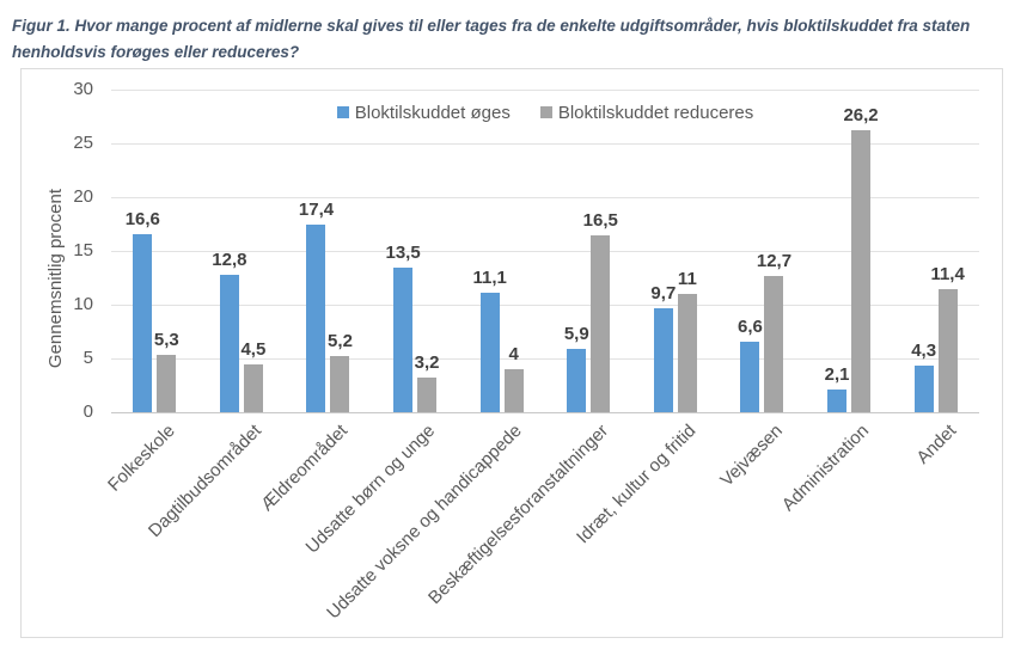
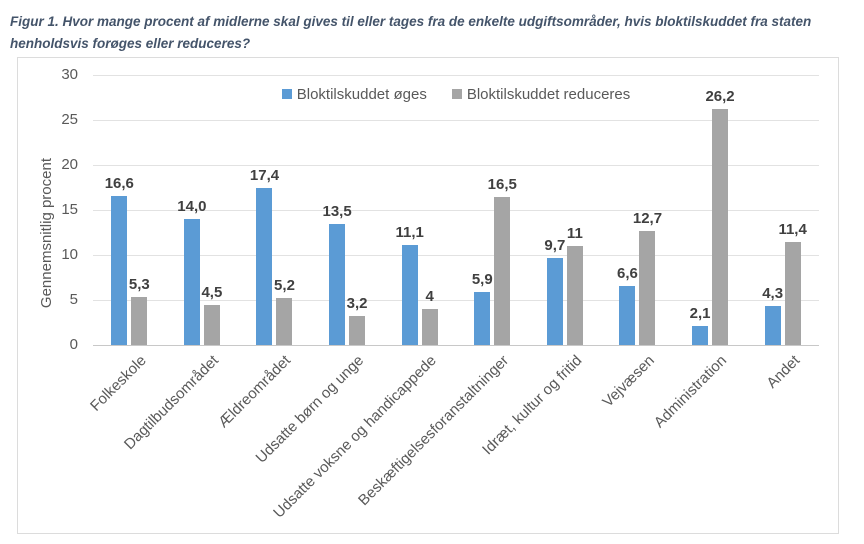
Bloktilskuddet øges/Dagtilbudsområdet: 12,8 -> 14,0
